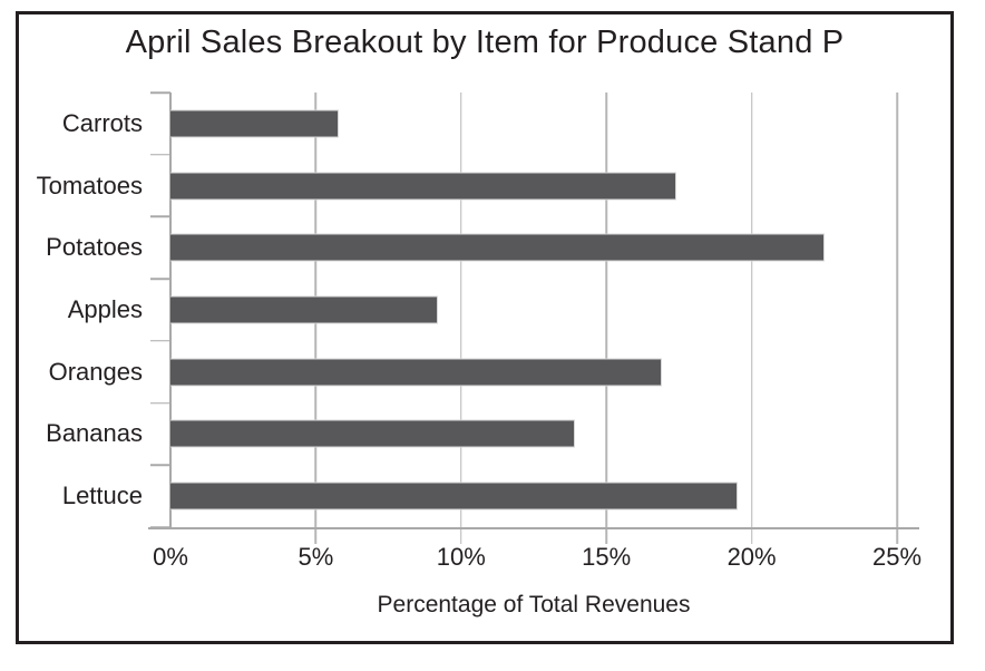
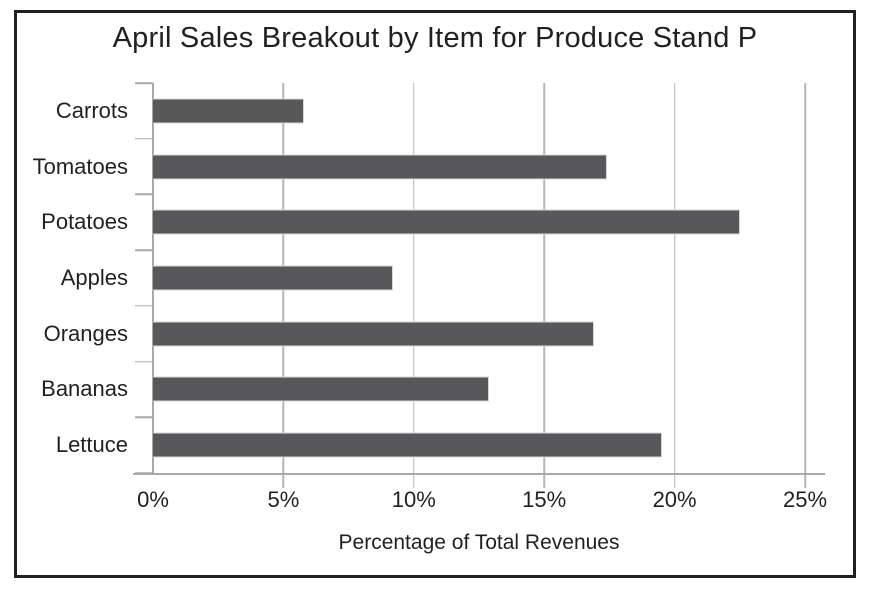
Bananas: 13.9% -> 12.9%
